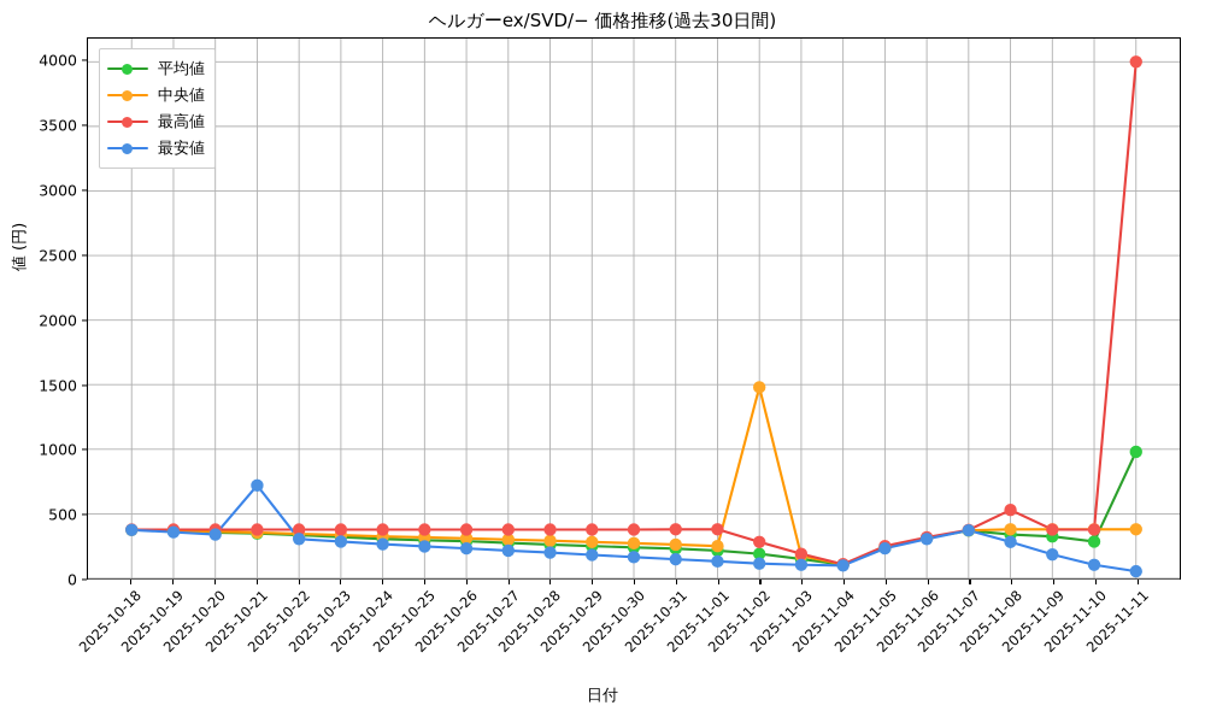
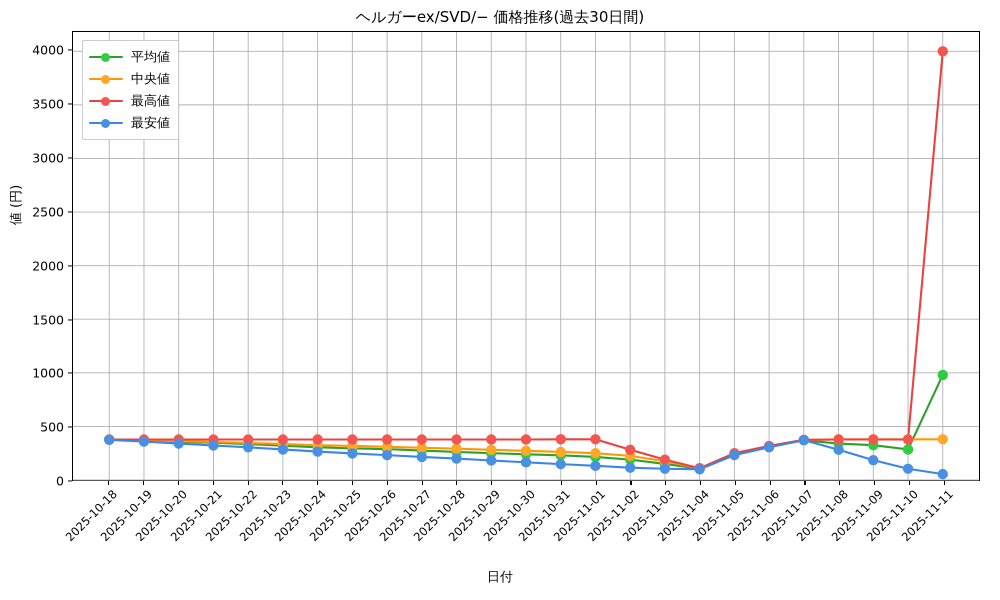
最安値/2025-10-21: 720 -> 320
中央値/2025-11-02: 1480 -> 220
最高値/2025-11-08: 530 -> 380
